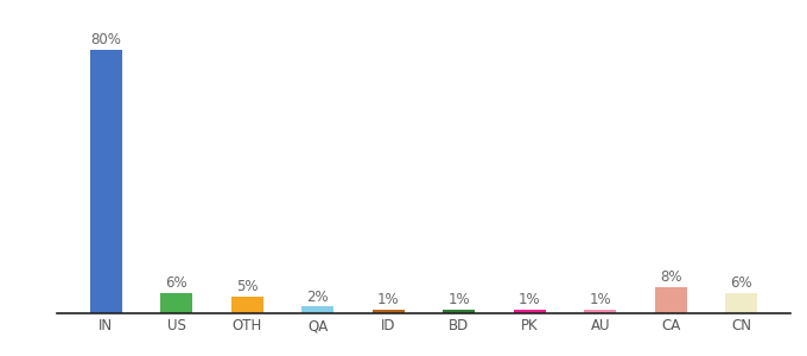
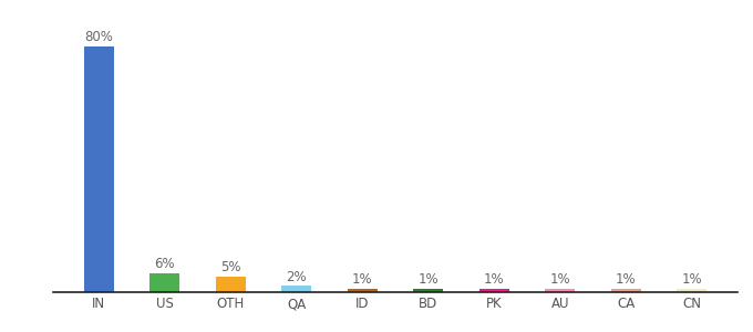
CA: 8% -> 1%
CN: 6% -> 1%
